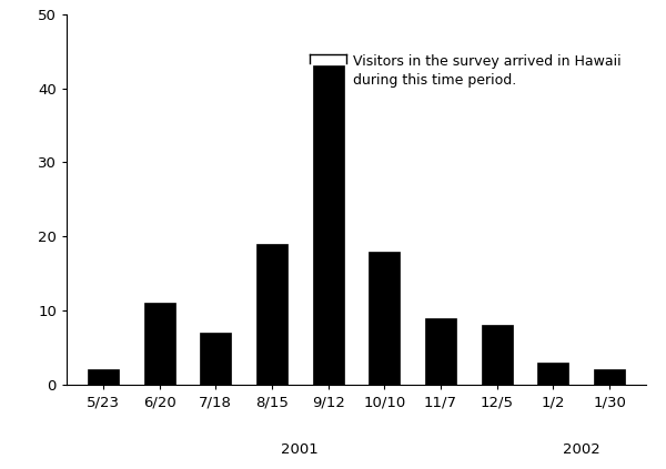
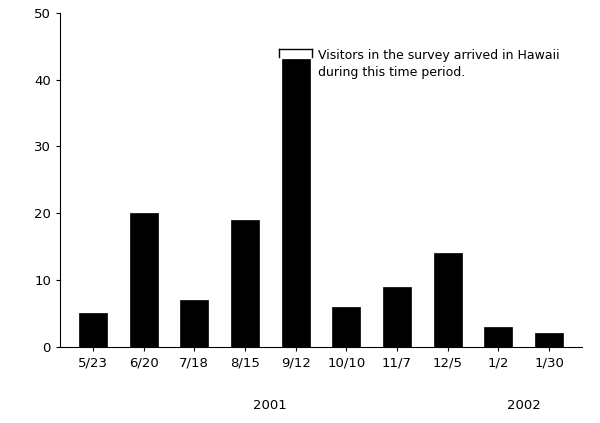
5/23: 2 -> 5
6/20: 11 -> 20
10/10: 18 -> 6
12/5: 8 -> 14
